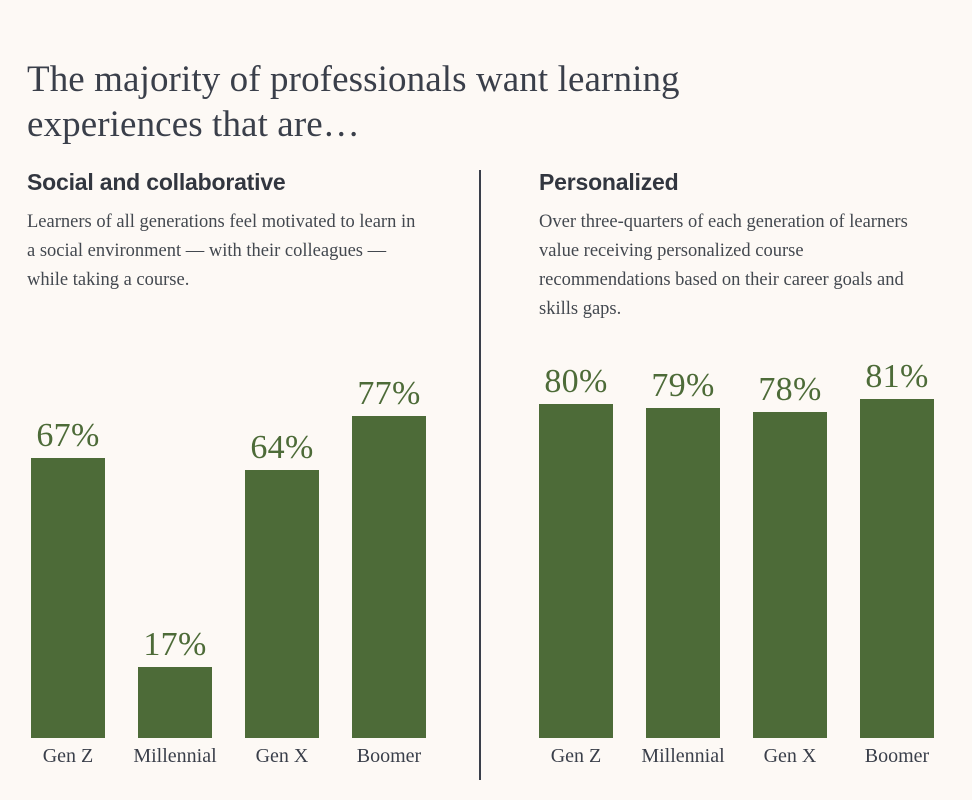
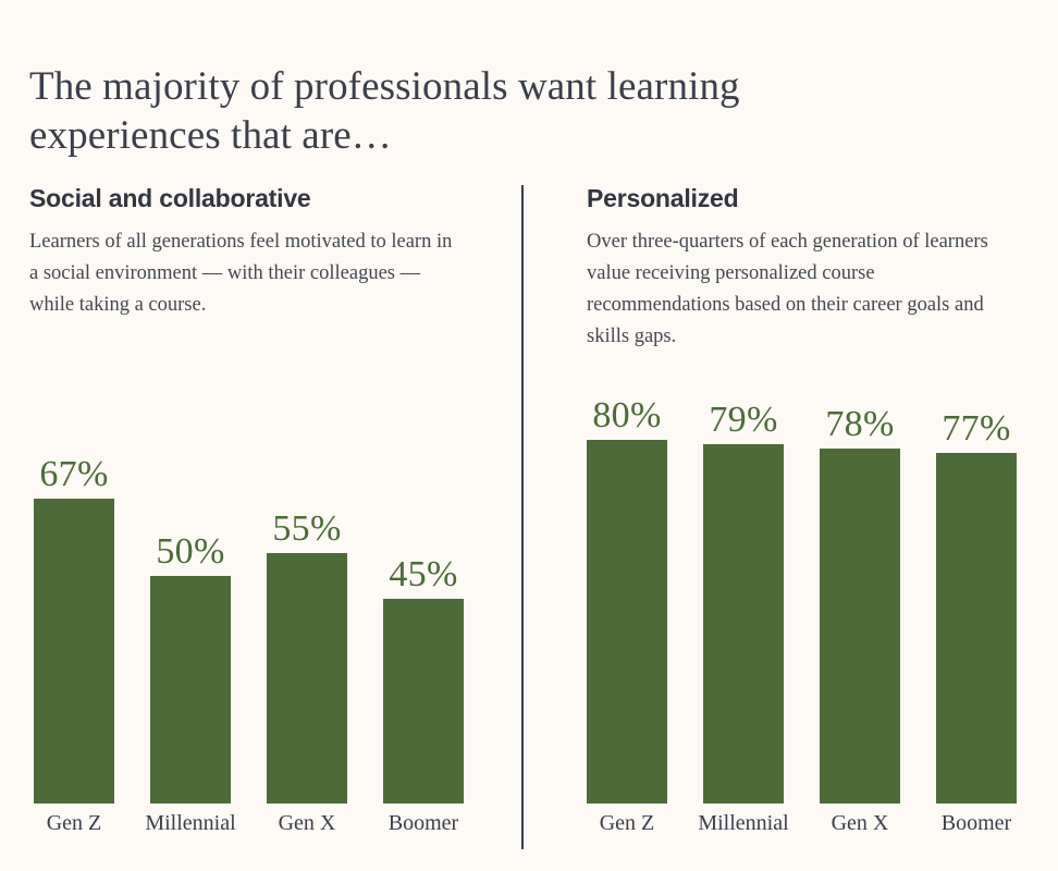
Social and collaborative/Millennial: 17% -> 50%
Social and collaborative/Gen X: 64% -> 55%
Social and collaborative/Boomer: 77% -> 45%
Personalized/Boomer: 81% -> 77%
